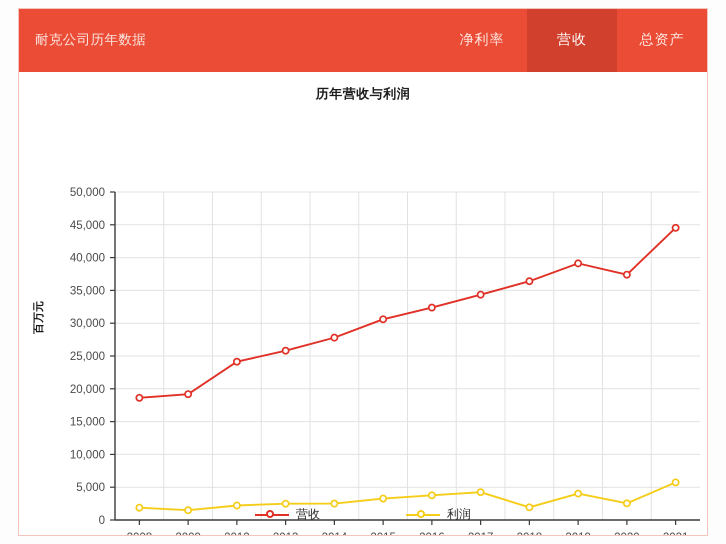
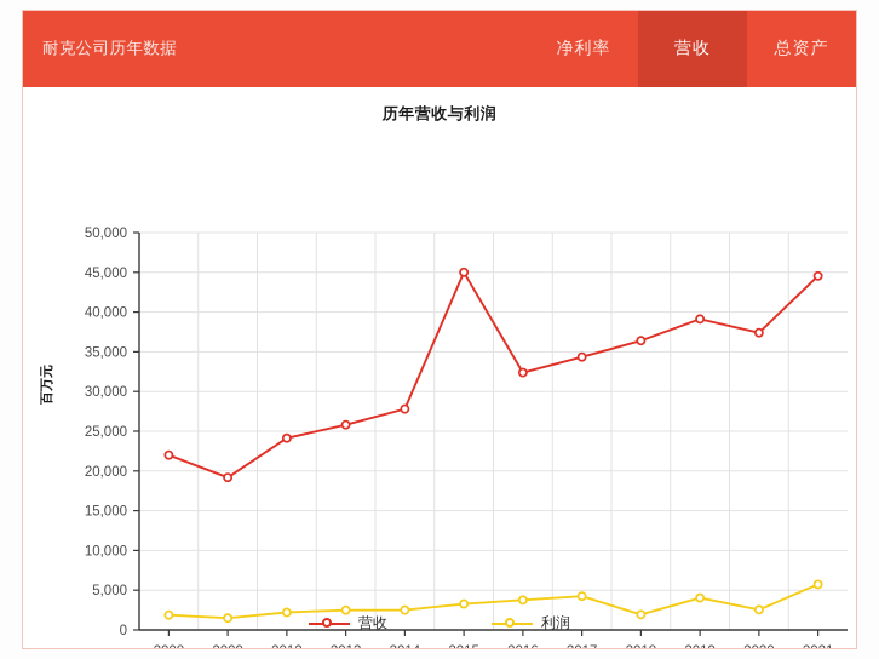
营收/2008: 19000 -> 22000
营收/2015: 31000 -> 45000
